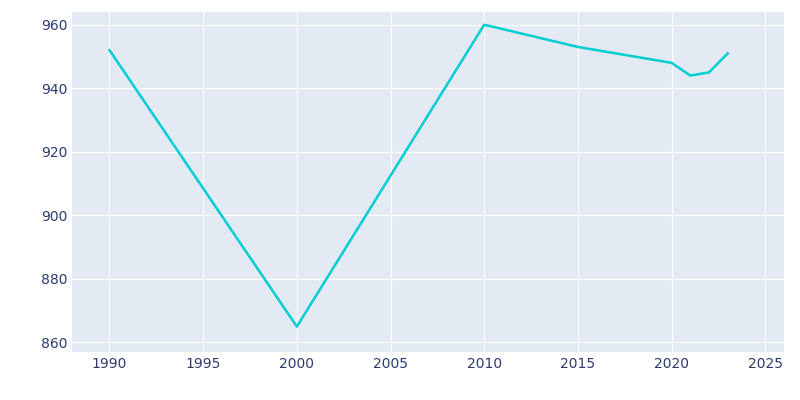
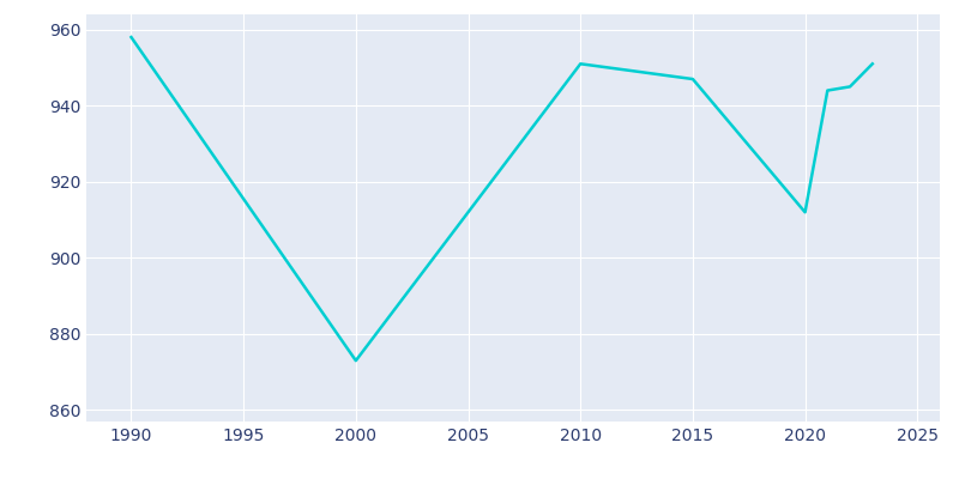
1990: 952 -> 958
2000: 865 -> 873
2010: 960 -> 951
2015: 953 -> 947
2020: 948 -> 912
